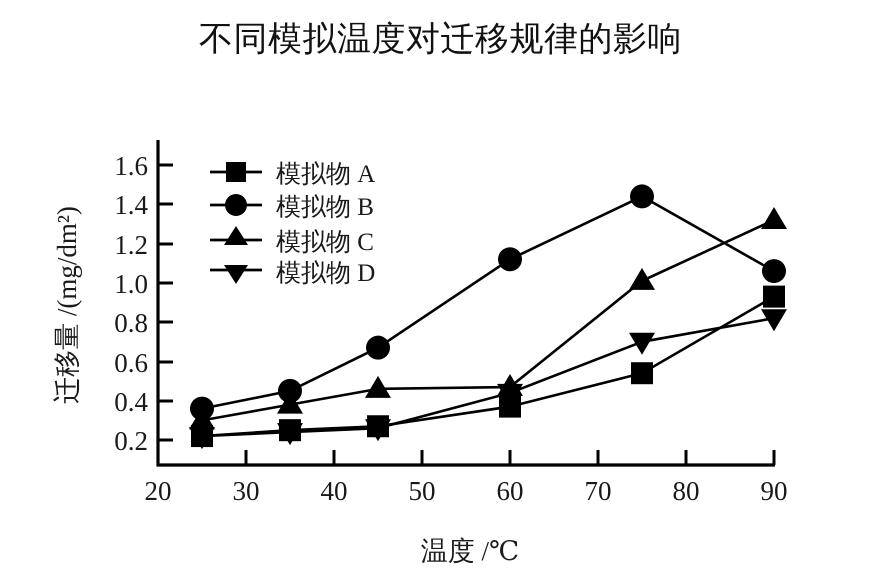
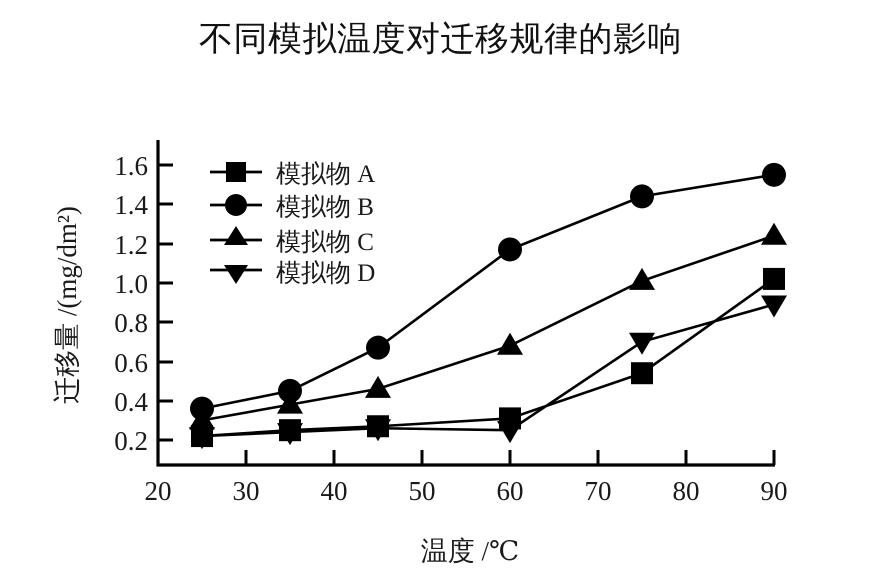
模拟物 A/60: 0.37 -> 0.31
模拟物 B/60: 1.12 -> 1.17
模拟物 C/60: 0.47 -> 0.68
模拟物 D/60: 0.44 -> 0.25
模拟物 A/90: 0.93 -> 1.02
模拟物 B/90: 1.06 -> 1.55
模拟物 C/90: 1.32 -> 1.24
模拟物 D/90: 0.82 -> 0.89
